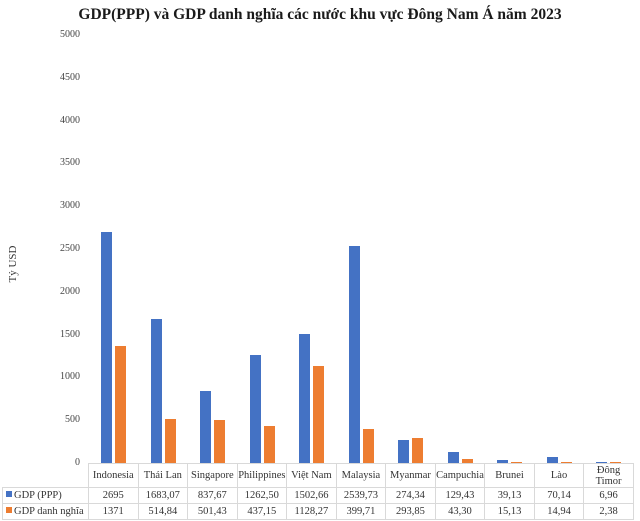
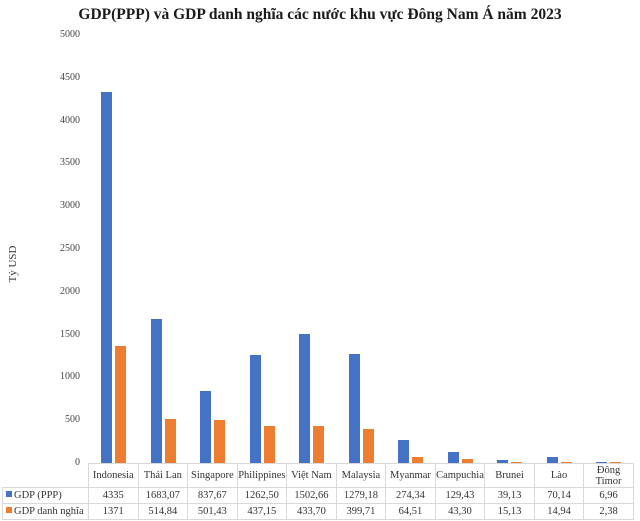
GDP (PPP)/Indonesia: 2695 -> 4335
GDP danh nghĩa/Việt Nam: 1128,27 -> 433,70
GDP (PPP)/Malaysia: 2539,73 -> 1279,18
GDP danh nghĩa/Myanmar: 293,85 -> 64,51
